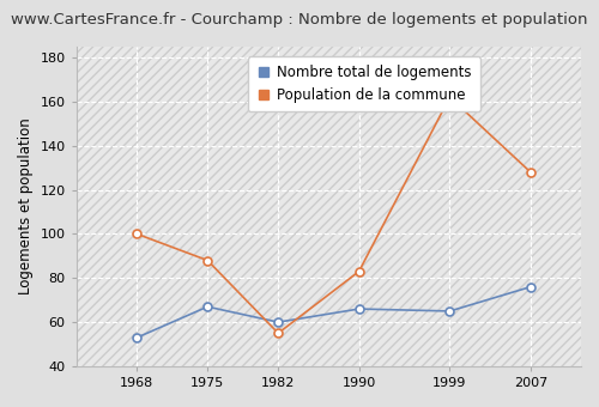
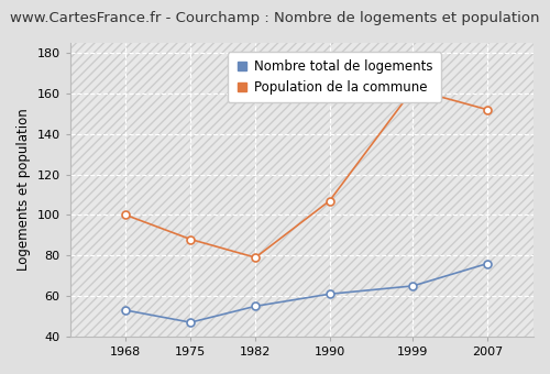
Nombre total de logements/1975: 67 -> 47
Nombre total de logements/1982: 60 -> 55
Population de la commune/1982: 55 -> 79
Nombre total de logements/1990: 66 -> 61
Population de la commune/1990: 83 -> 107
Population de la commune/2007: 128 -> 152
